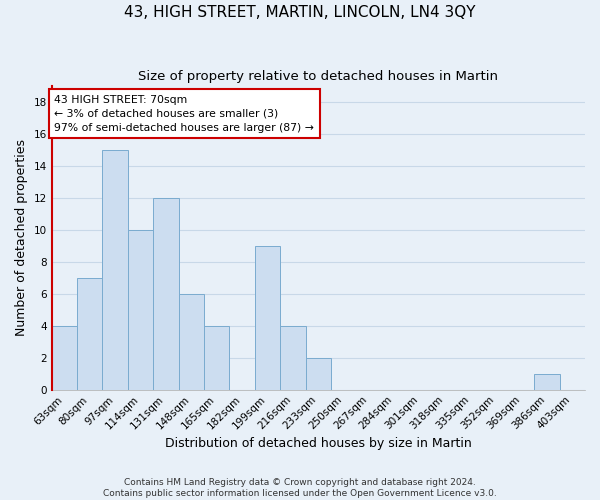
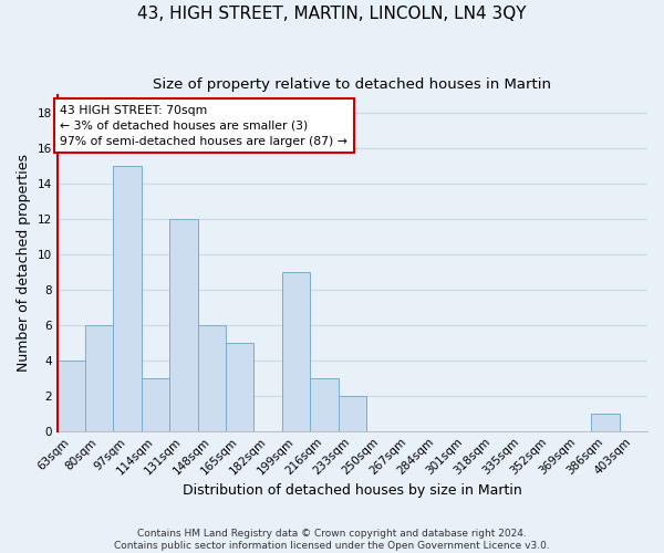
80sqm: 7 -> 6
114sqm: 10 -> 3
165sqm: 4 -> 5
216sqm: 4 -> 3
